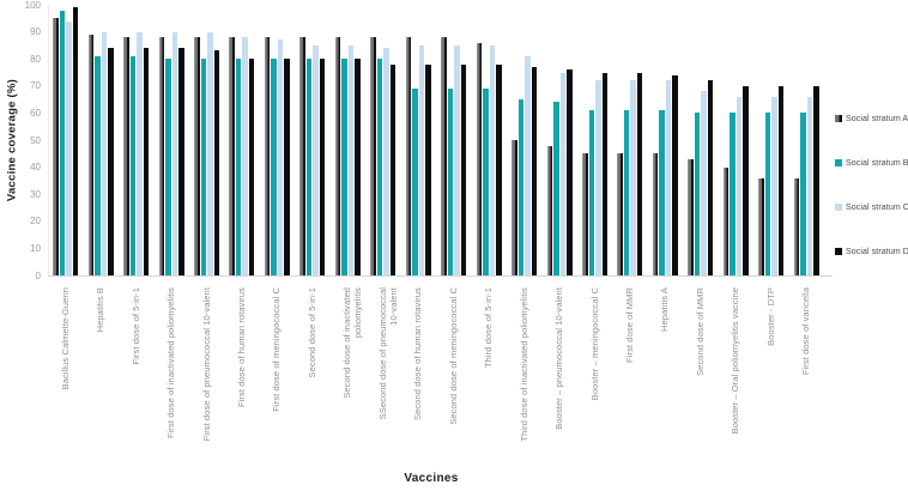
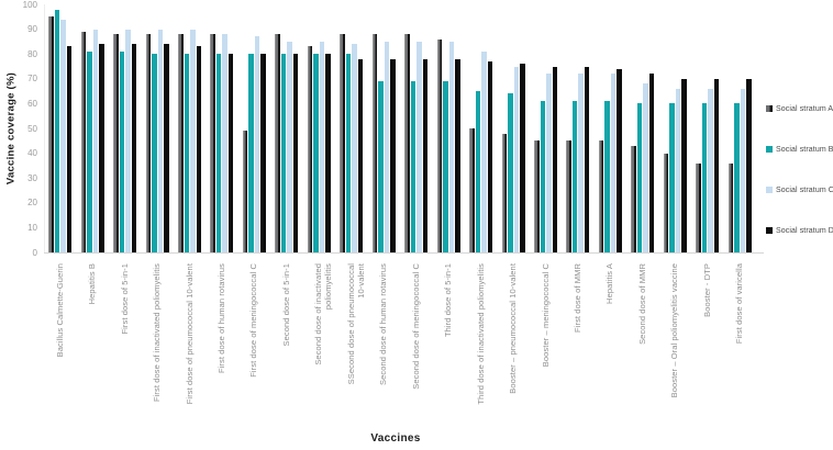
Social stratum D/Bacillus Calmette-Guerin: 99 -> 83
Social stratum A/First dose of meningococcal C: 88 -> 49
Social stratum A/Second dose of inactivated poliomyelitis: 88 -> 83
